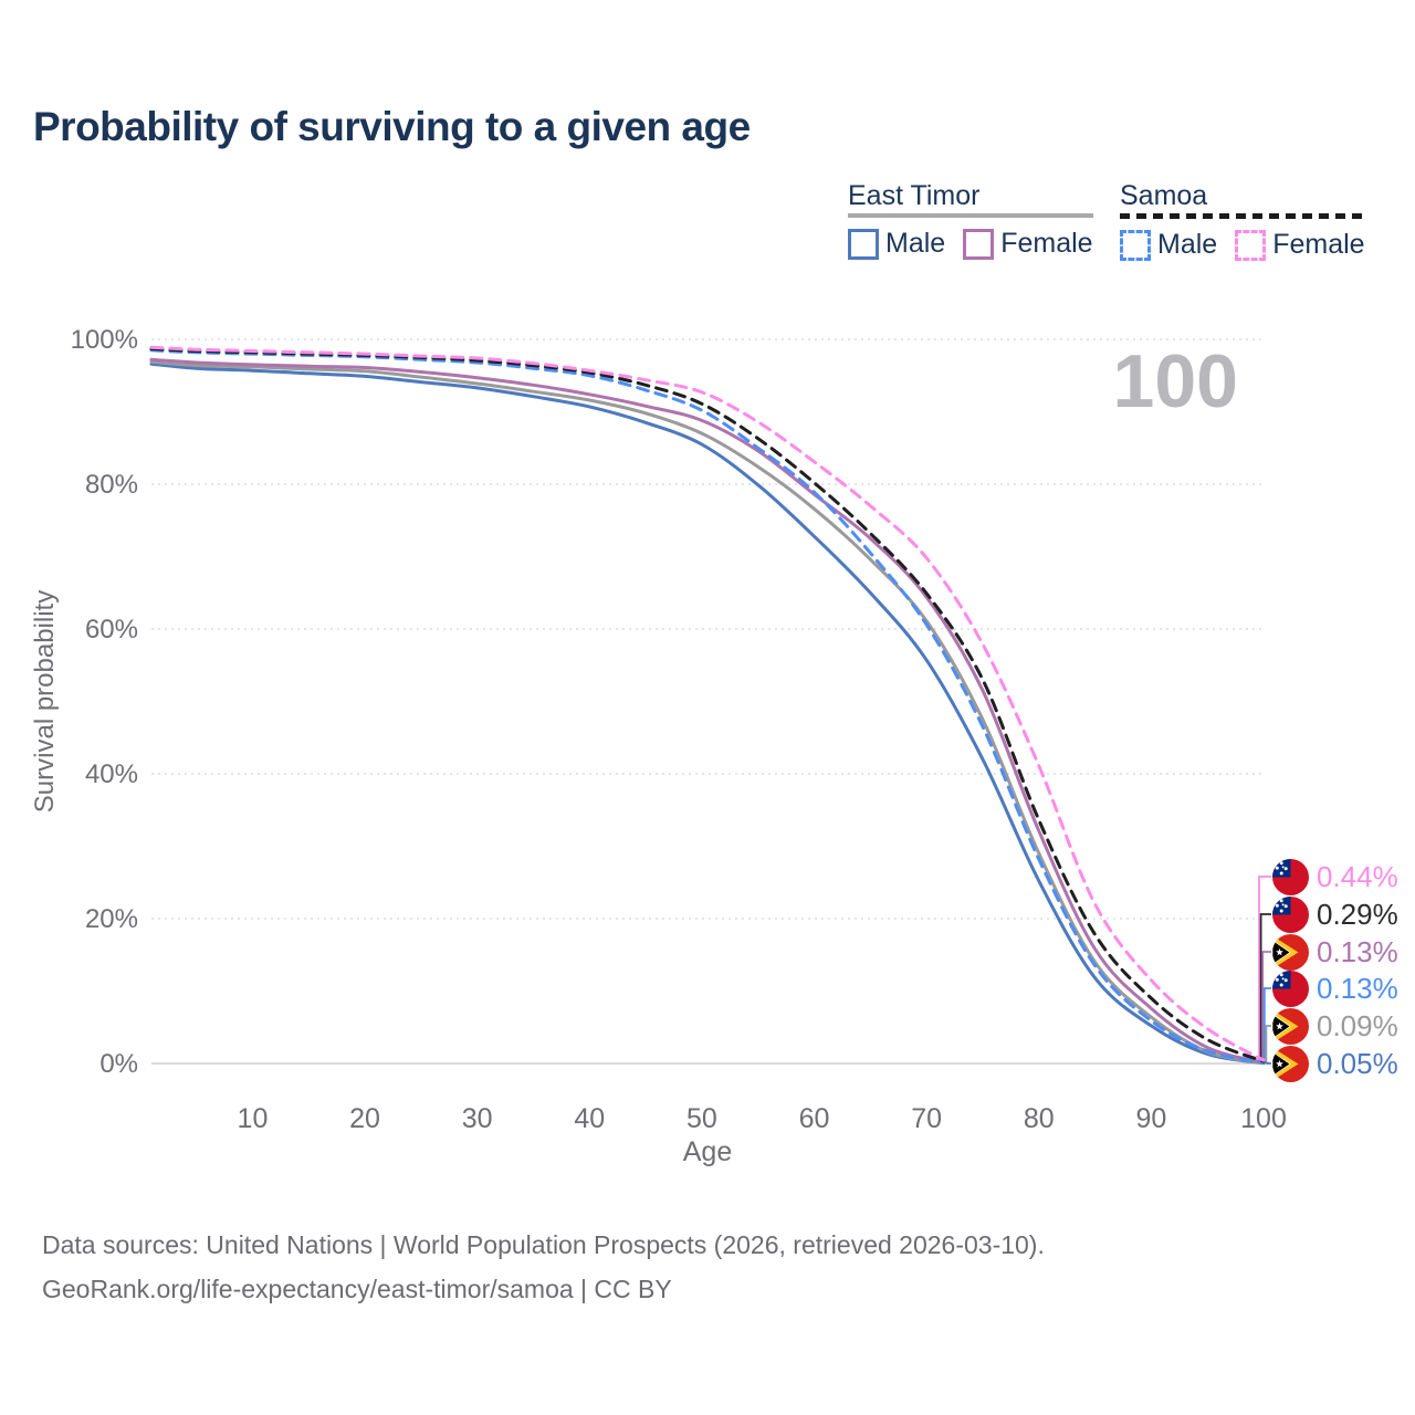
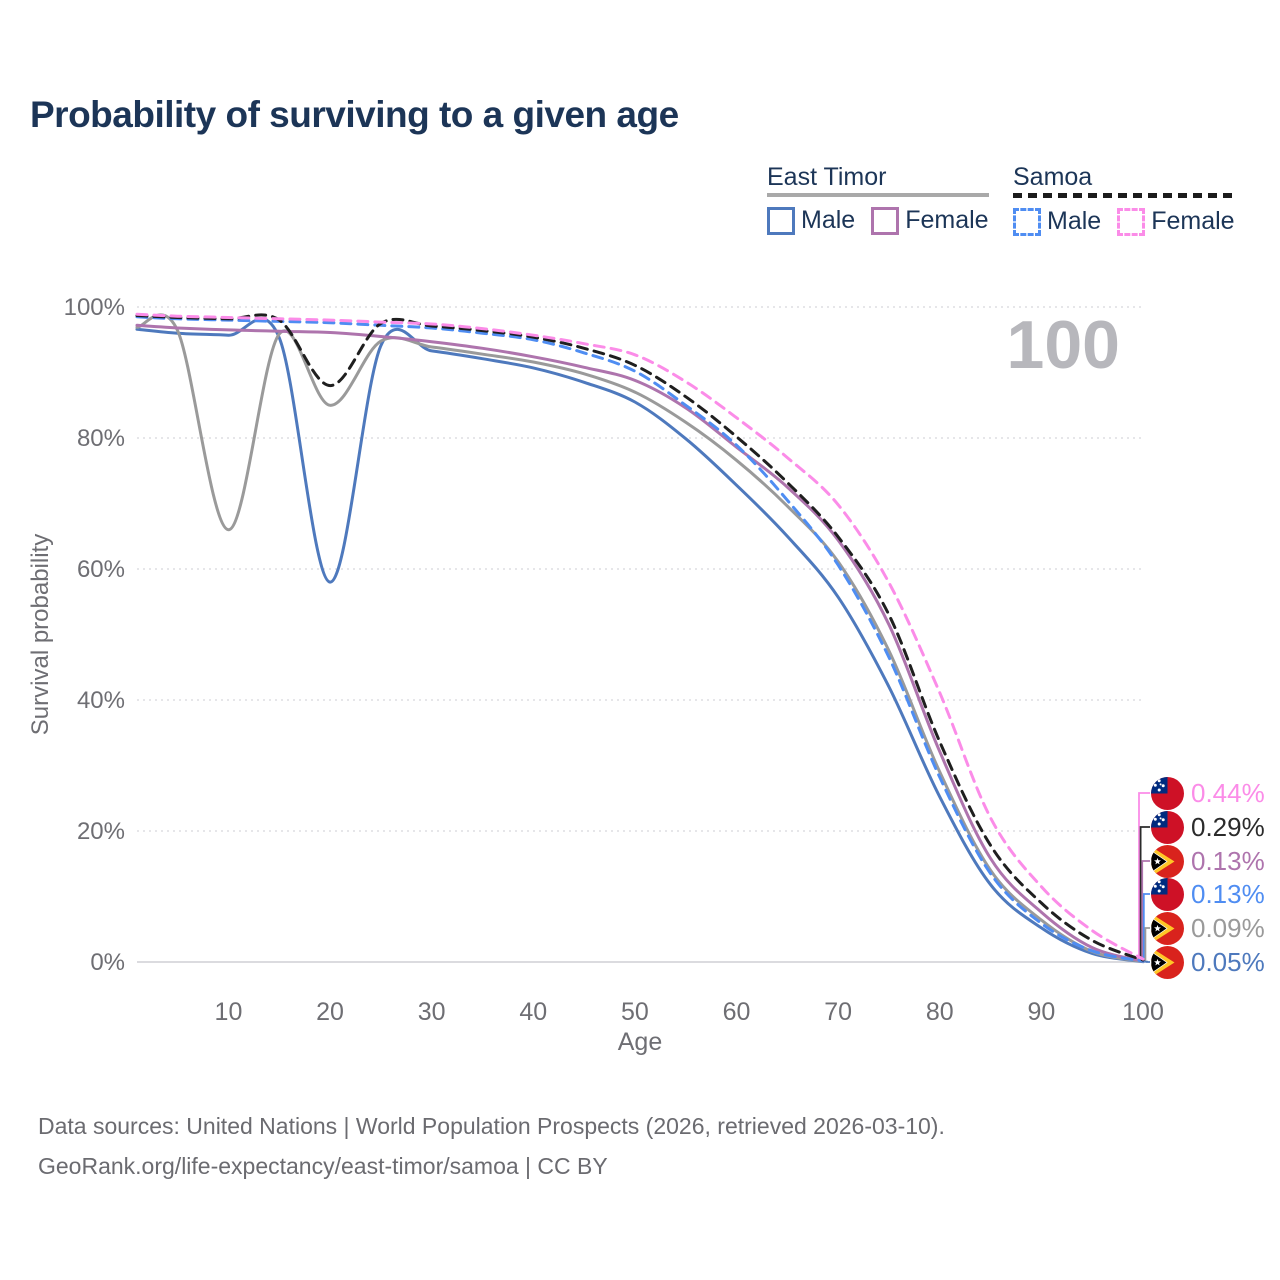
East Timor/10: 96% -> 66%
East Timor Male/20: 95% -> 58%
East Timor/20: 96% -> 85%
Samoa/20: 98% -> 88%
